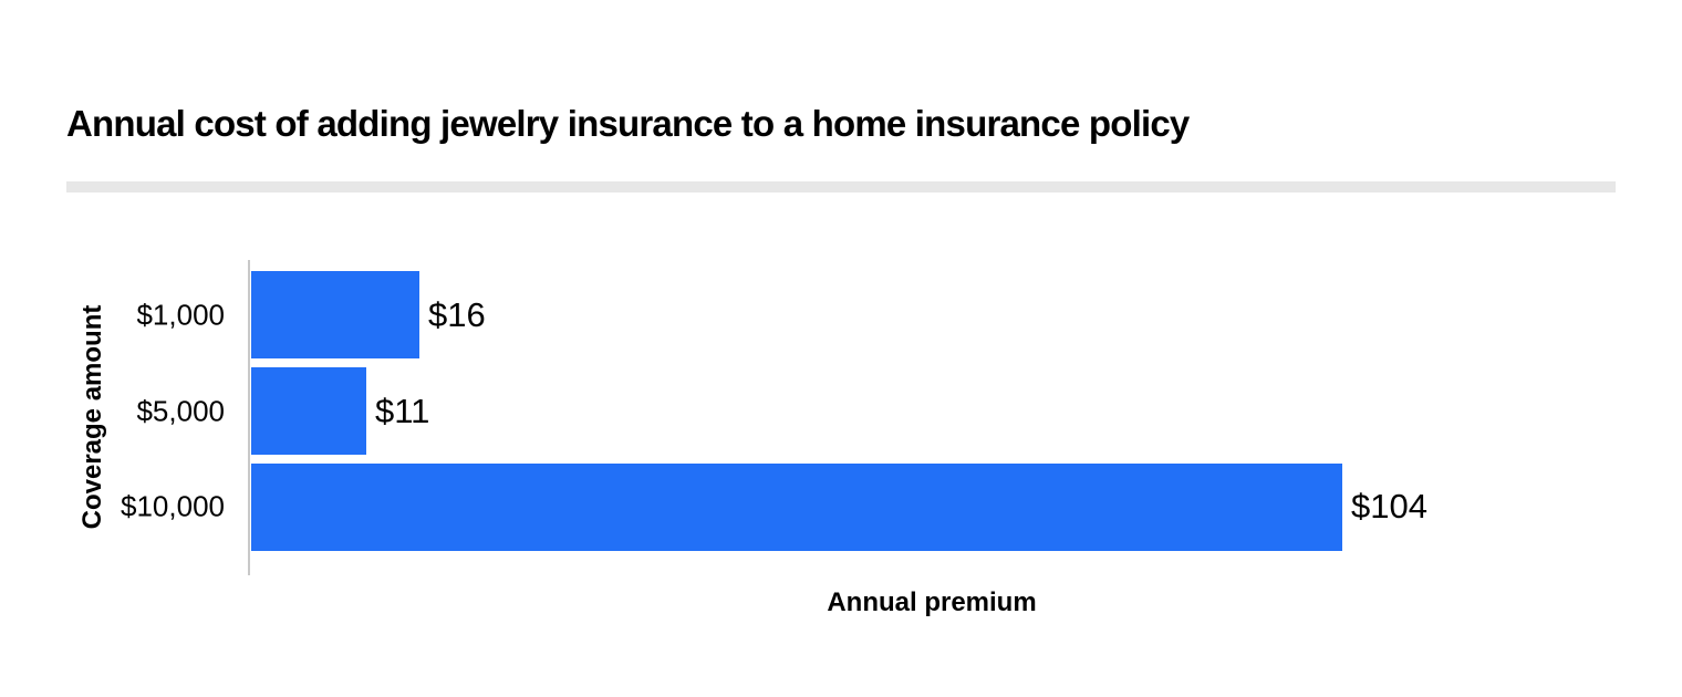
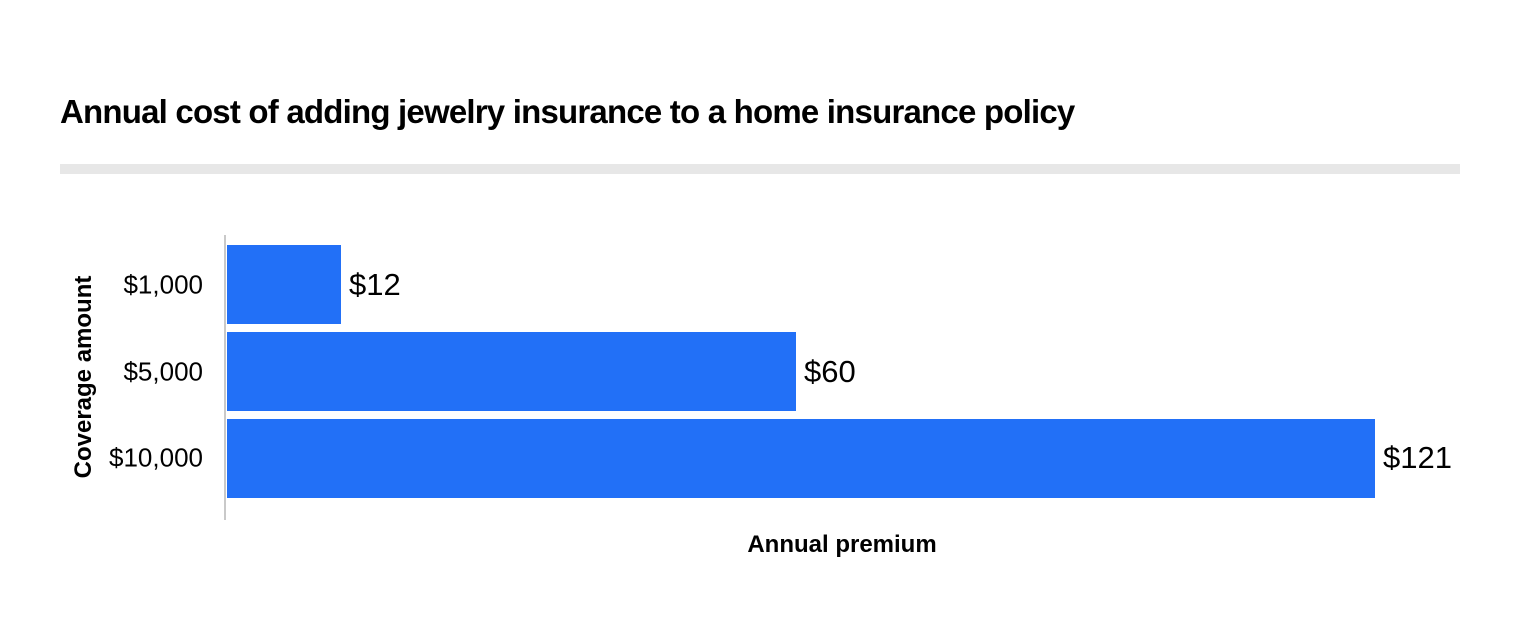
$1,000: $16 -> $12
$5,000: $11 -> $60
$10,000: $104 -> $121
